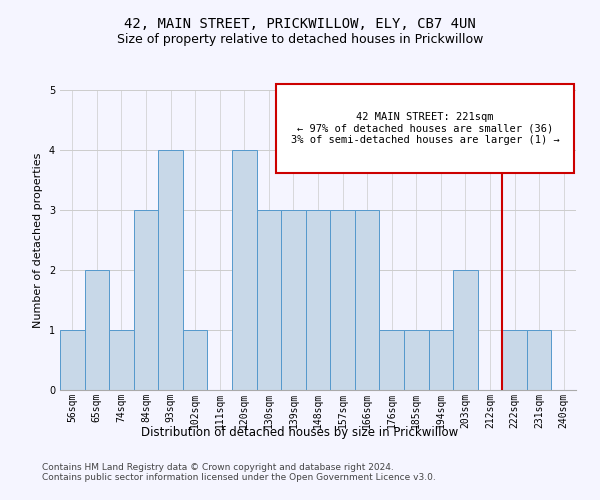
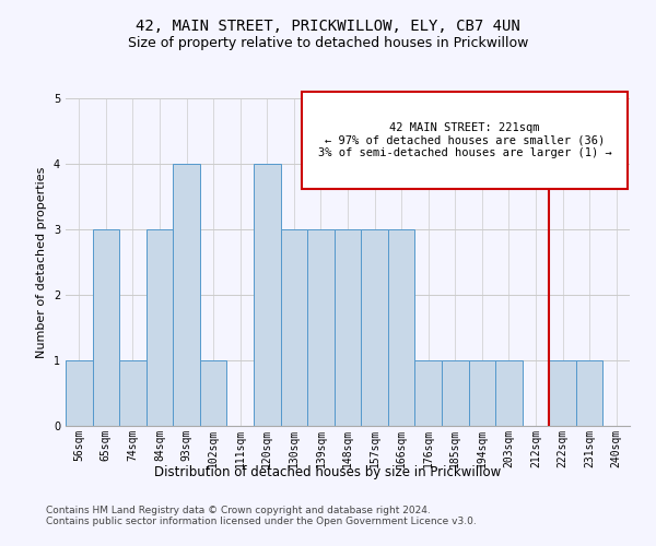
65sqm: 2 -> 3
203sqm: 2 -> 1
